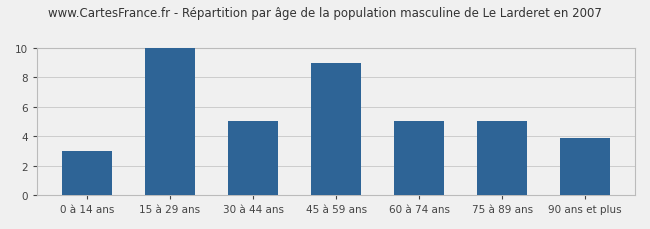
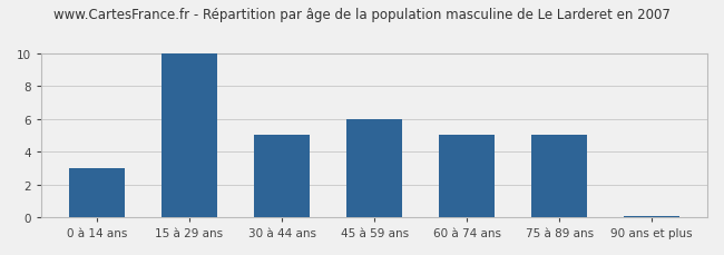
45 à 59 ans: 9.0 -> 6.0
90 ans et plus: 3.9 -> 0.1
